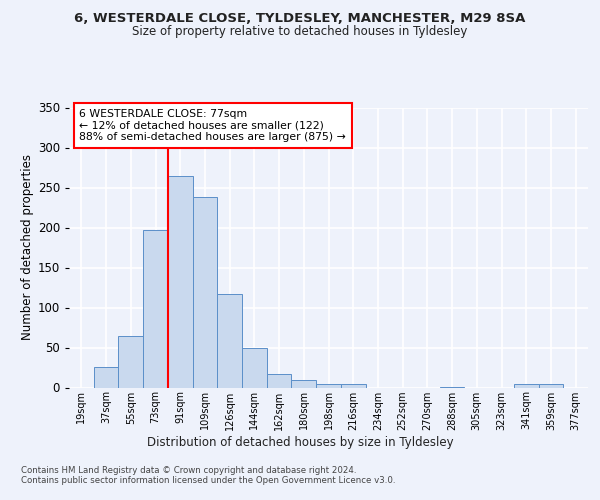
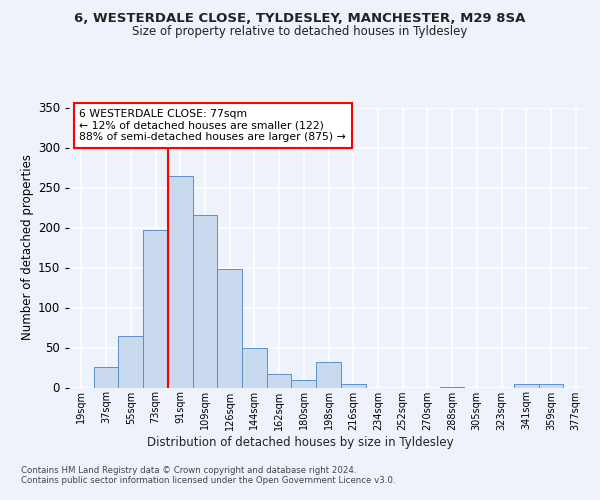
109sqm: 238 -> 216
126sqm: 117 -> 148
198sqm: 5 -> 32
